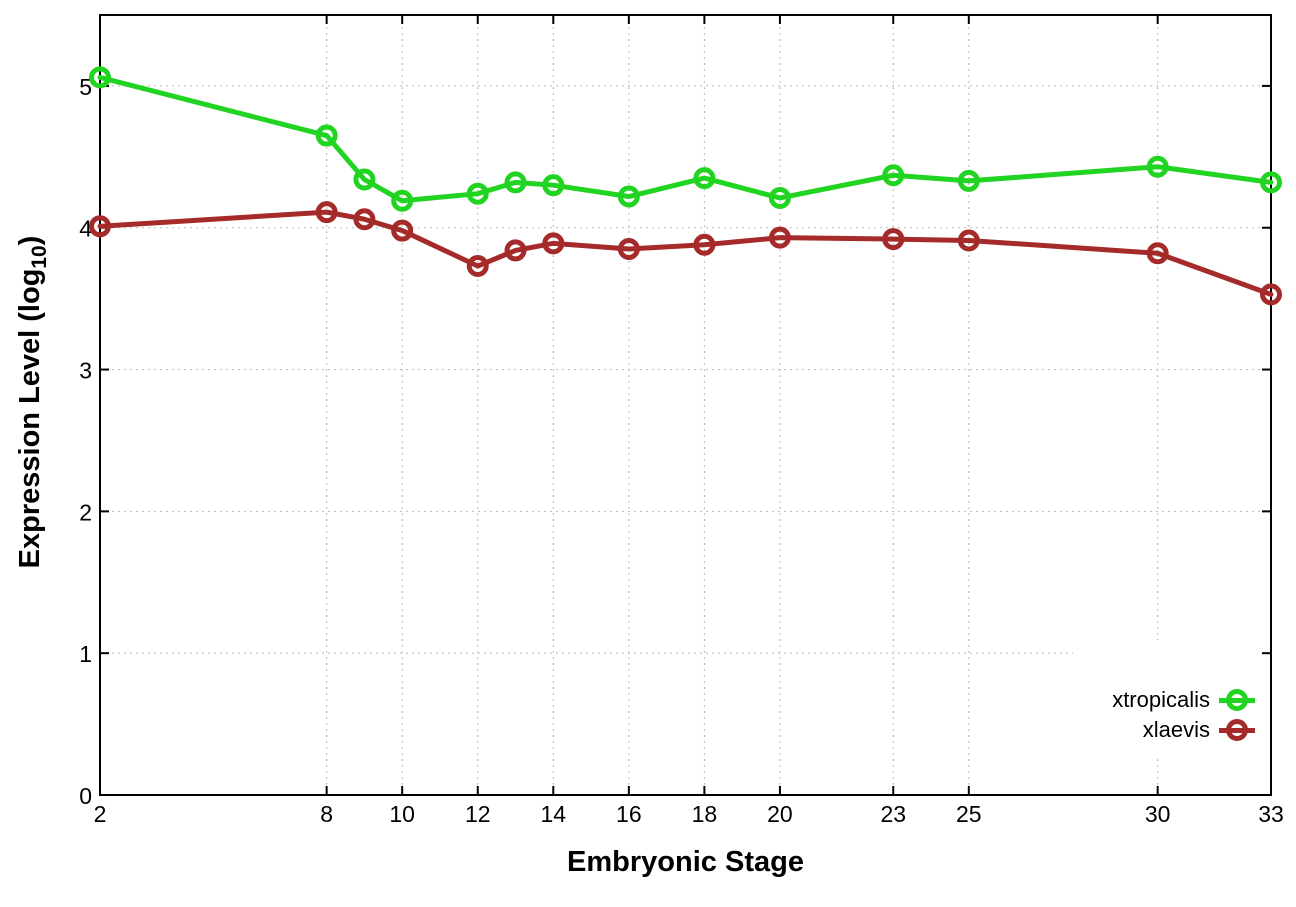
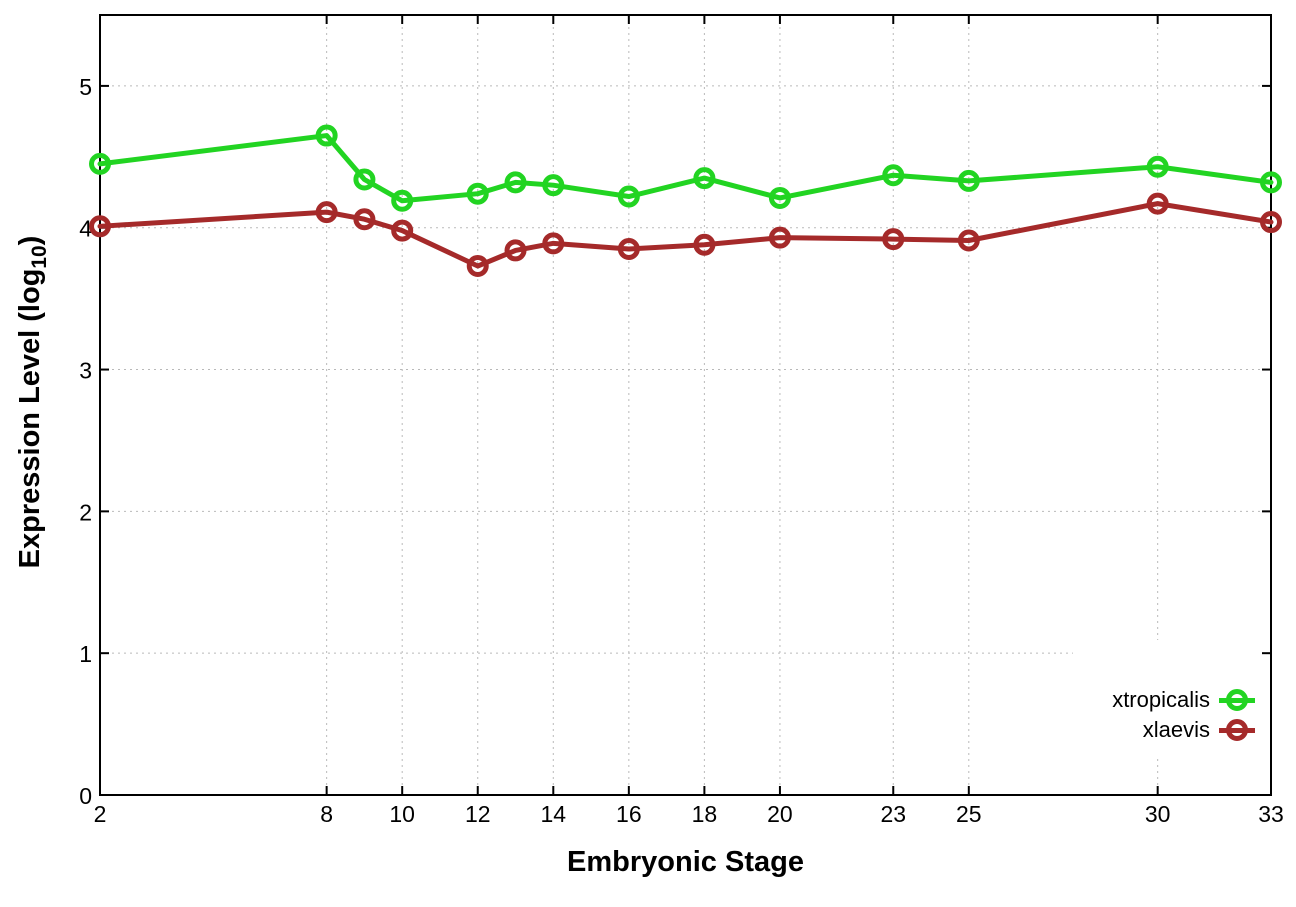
xtropicalis/2: 5.06 -> 4.45
xlaevis/30: 3.82 -> 4.17
xlaevis/33: 3.53 -> 4.04
